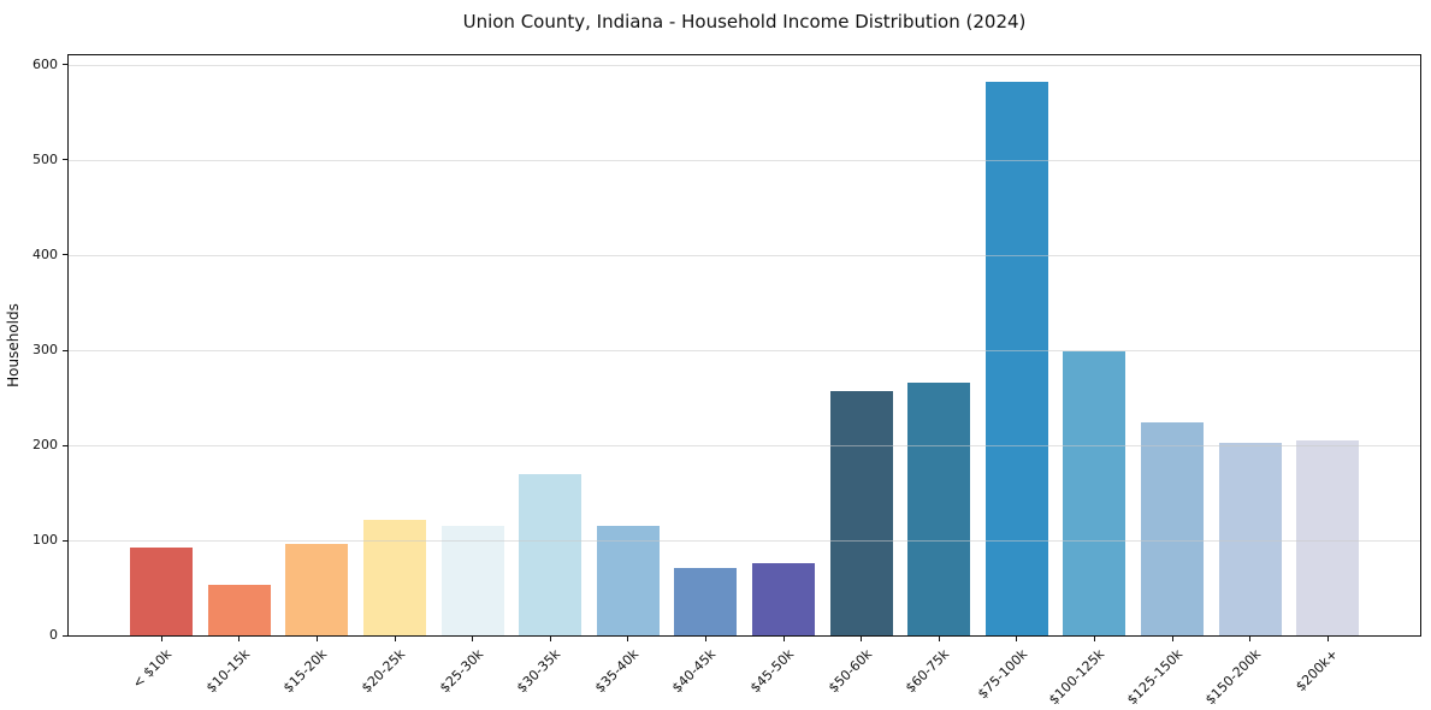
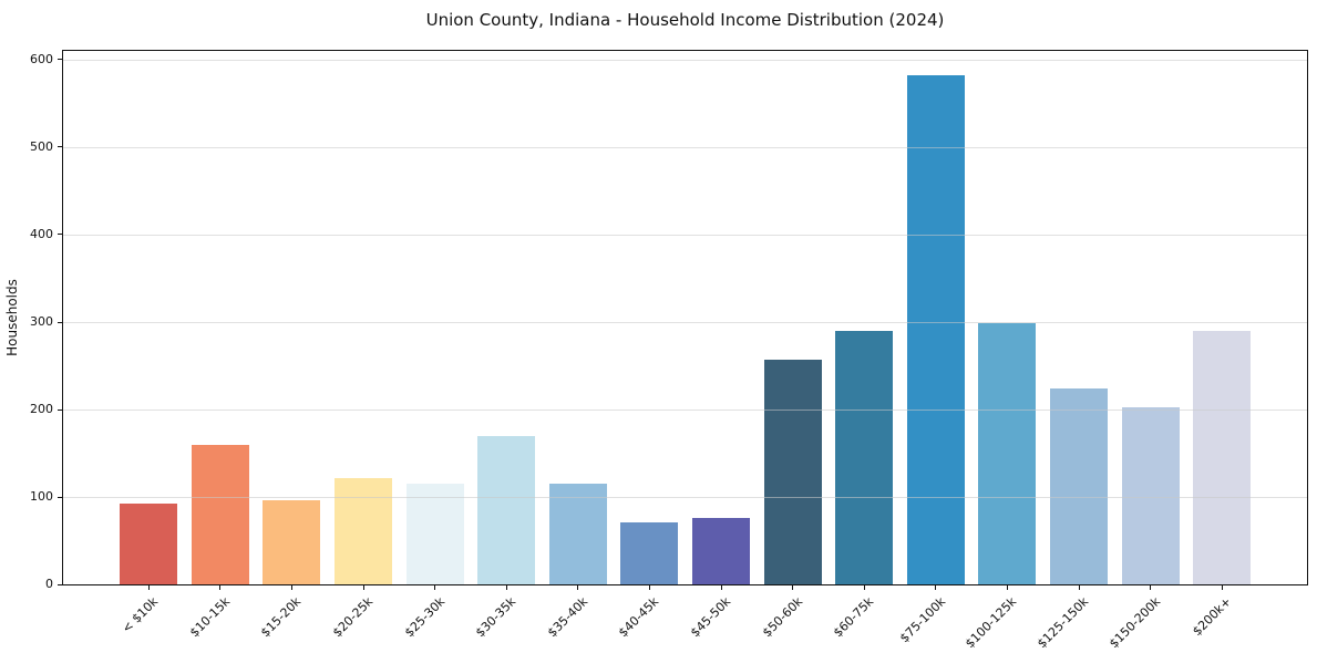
$10-15k: 50 -> 160
$60-75k: 270 -> 290
$200k+: 200 -> 290
